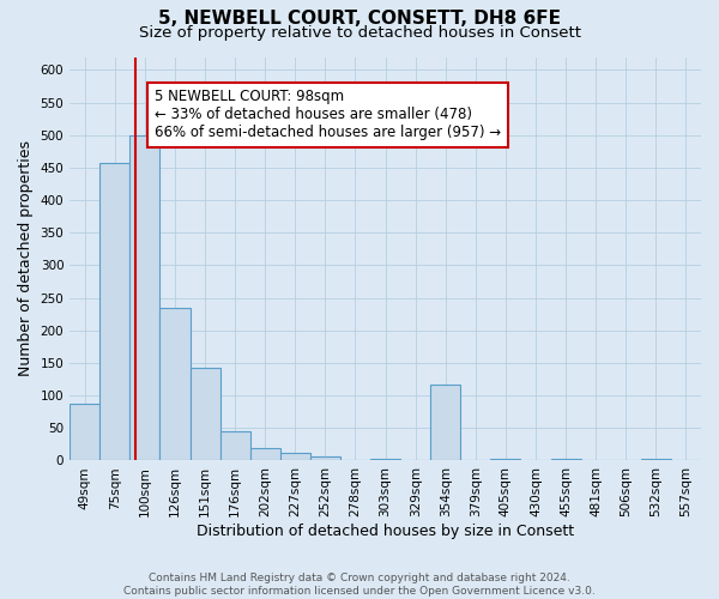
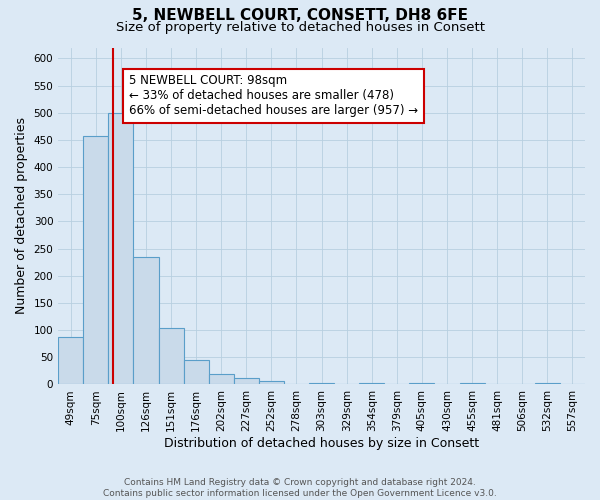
151sqm: 142 -> 104
354sqm: 116 -> 3
